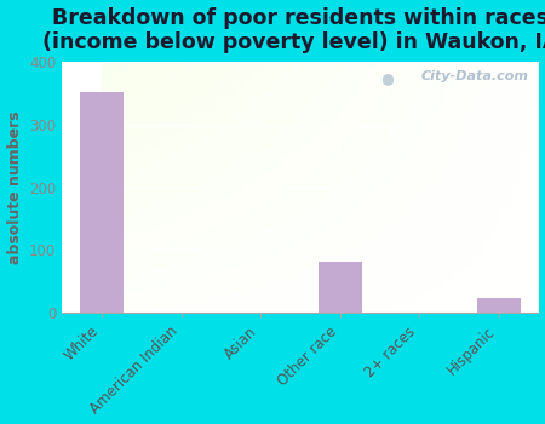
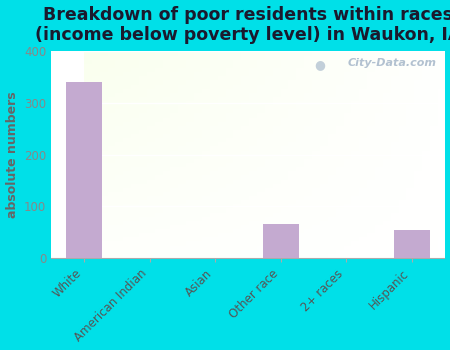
White: 352 -> 340
Other race: 82 -> 65
Hispanic: 24 -> 55
